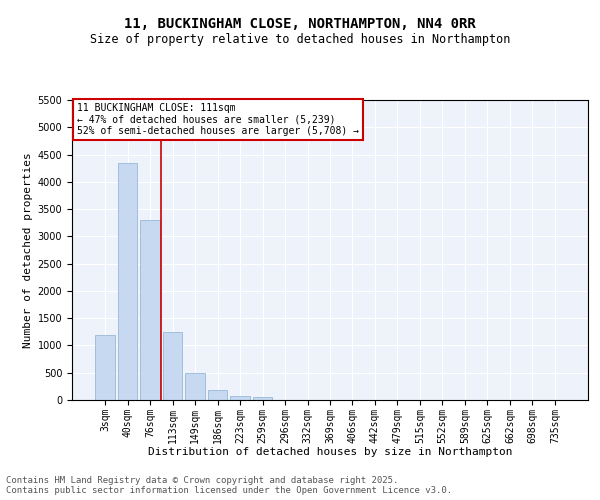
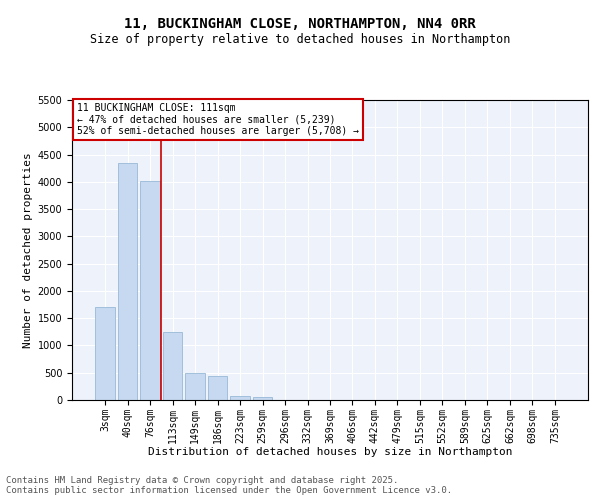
3sqm: 1200 -> 1700
76sqm: 3300 -> 4020
186sqm: 180 -> 440
